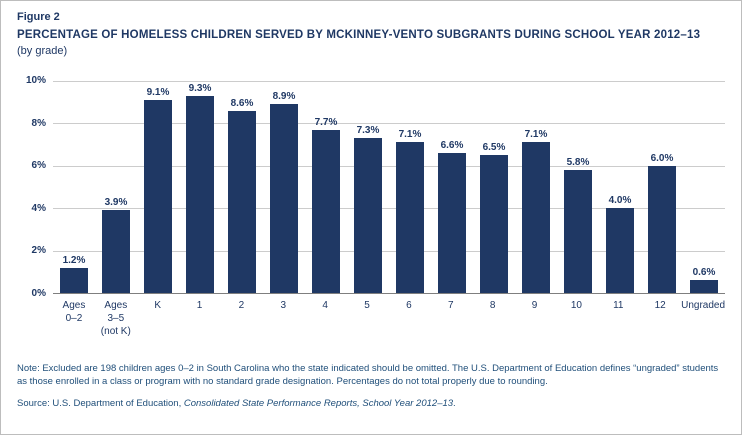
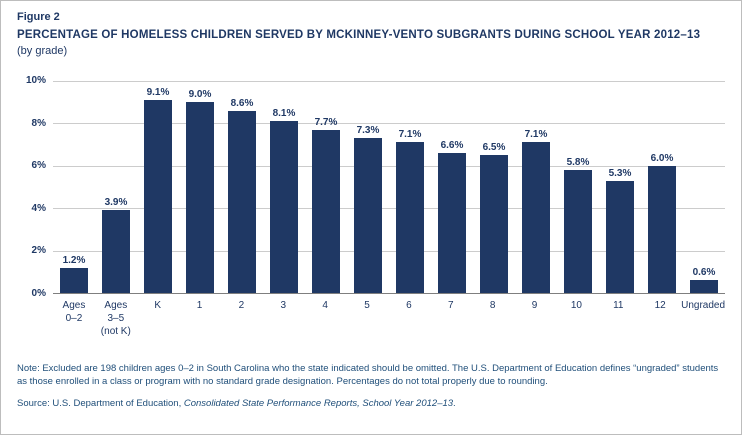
1: 9.3% -> 9.0%
3: 8.9% -> 8.1%
11: 4.0% -> 5.3%
